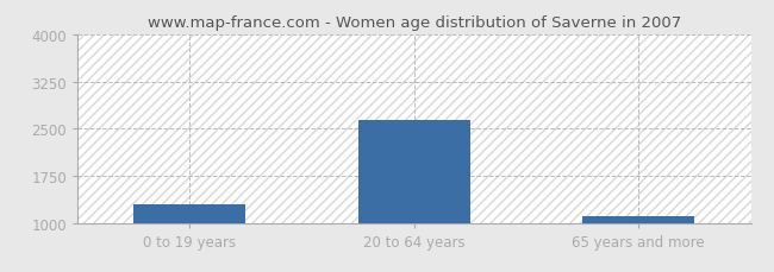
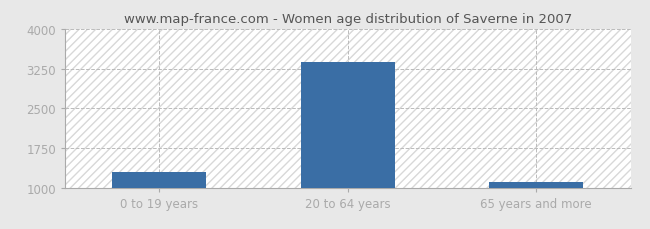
20 to 64 years: 2640 -> 3380
